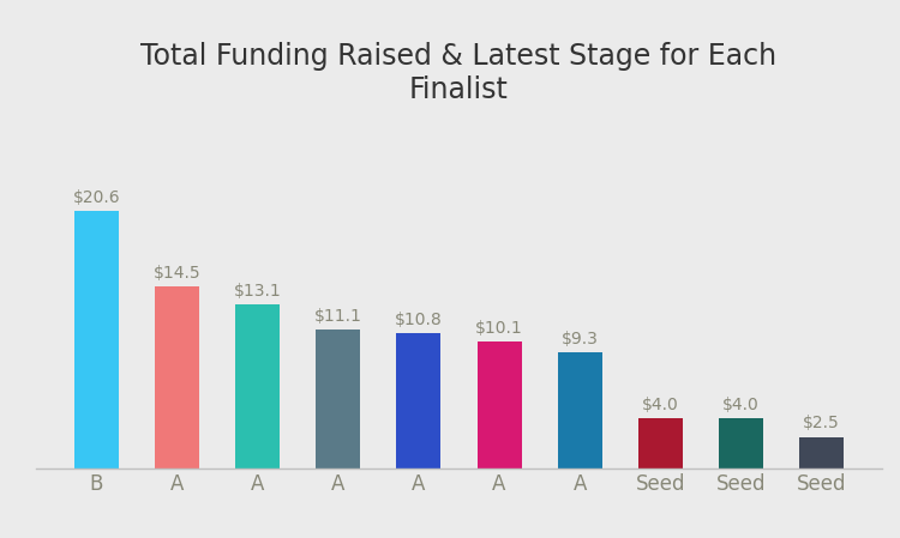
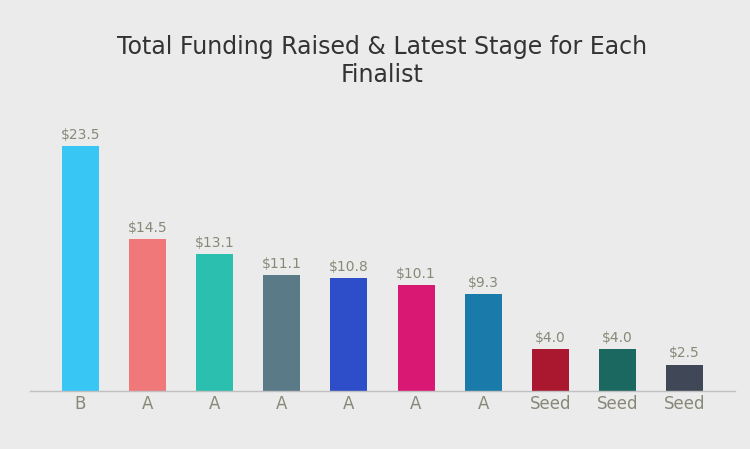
B: $20.6 -> $23.5
